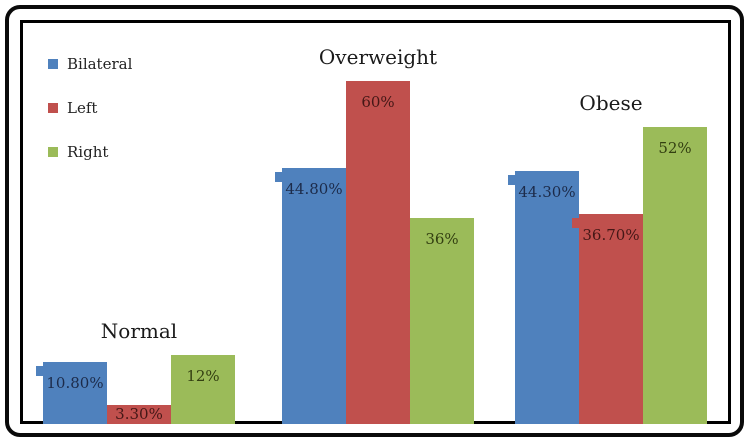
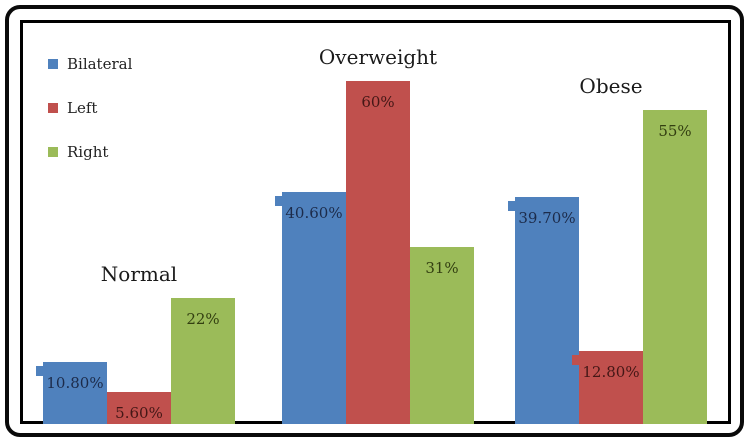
Left/Normal: 3.30% -> 5.60%
Right/Normal: 12% -> 22%
Bilateral/Overweight: 44.80% -> 40.60%
Right/Overweight: 36% -> 31%
Bilateral/Obese: 44.30% -> 39.70%
Left/Obese: 36.70% -> 12.80%
Right/Obese: 52% -> 55%
